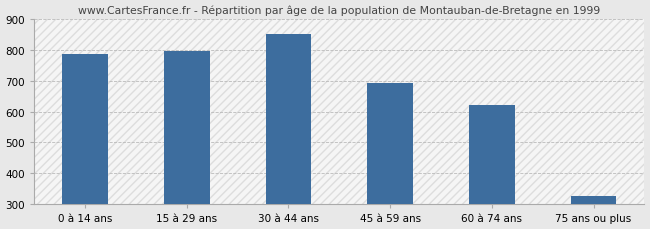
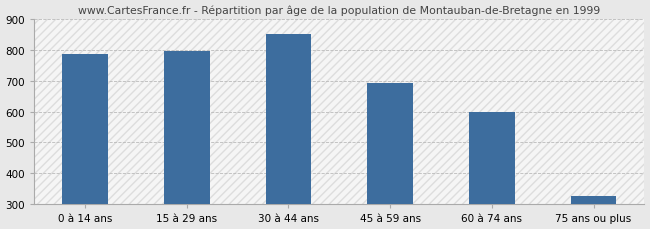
60 à 74 ans: 620 -> 598
